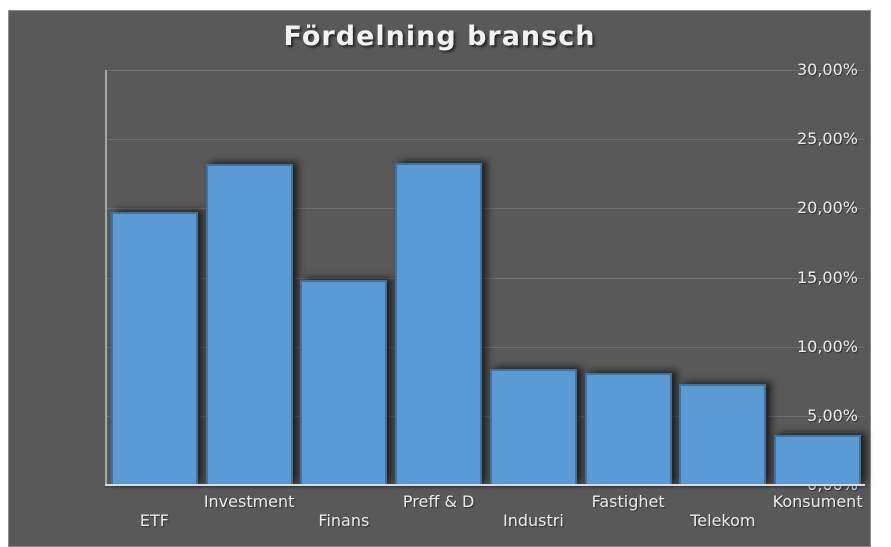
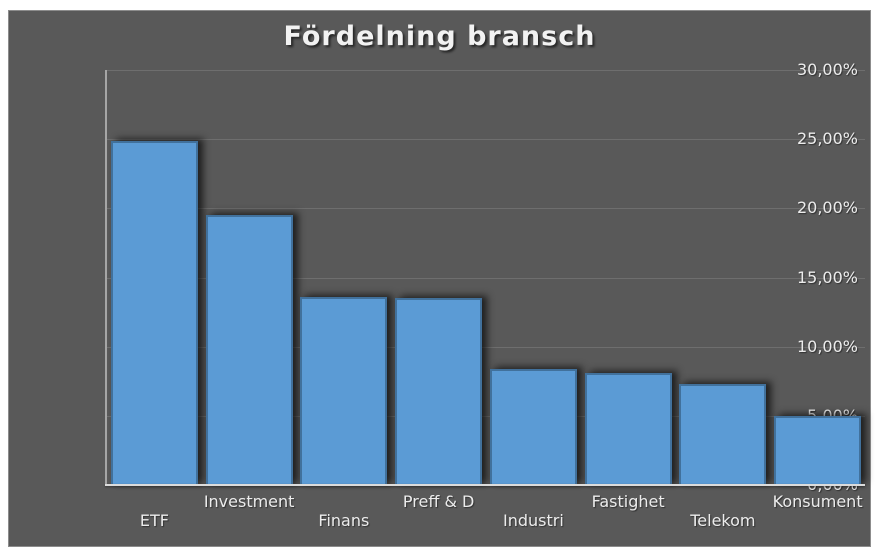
ETF: 19,7% -> 24,9%
Investment: 23,2% -> 19,5%
Finans: 14,8% -> 13,6%
Preff & D: 23,3% -> 13,5%
Konsument: 3,6% -> 5,0%
